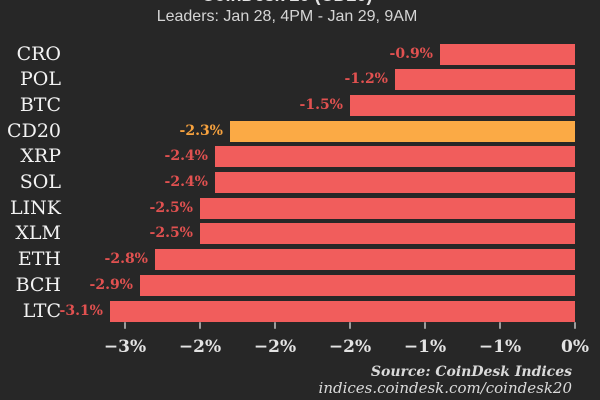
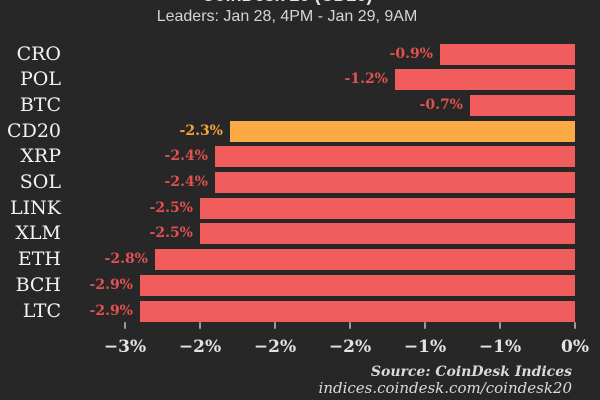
BTC: -1.5% -> -0.7%
LTC: -3.1% -> -2.9%
